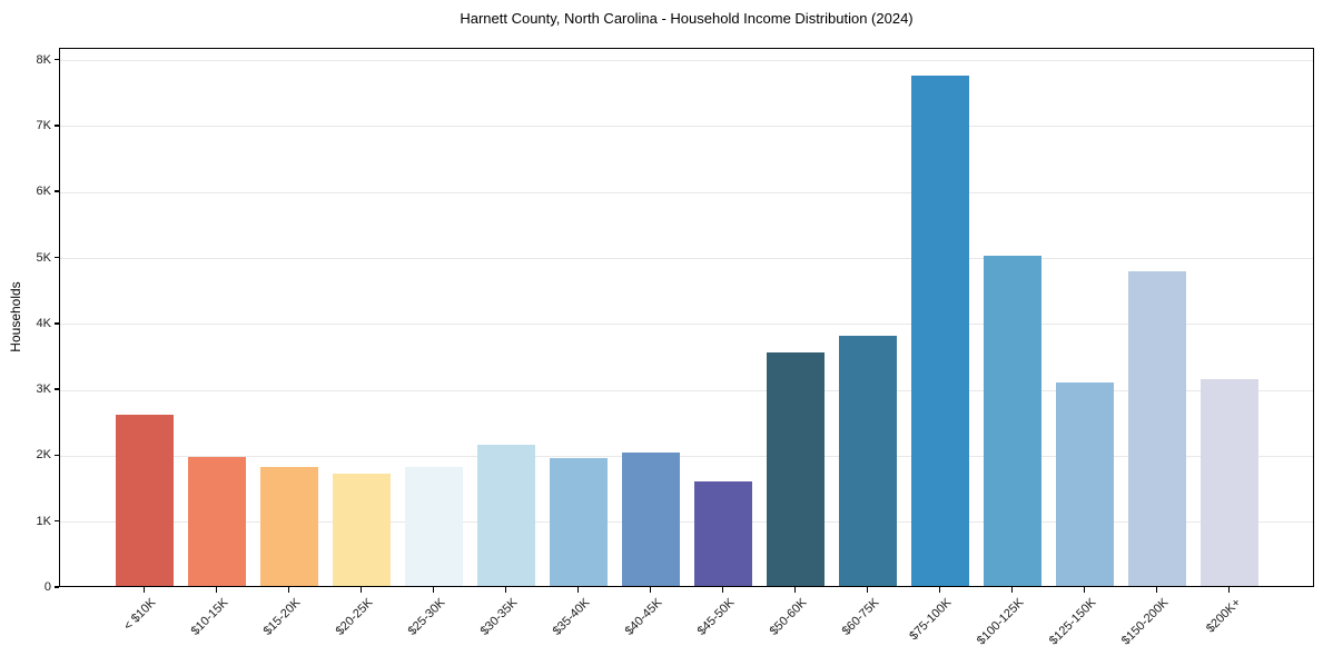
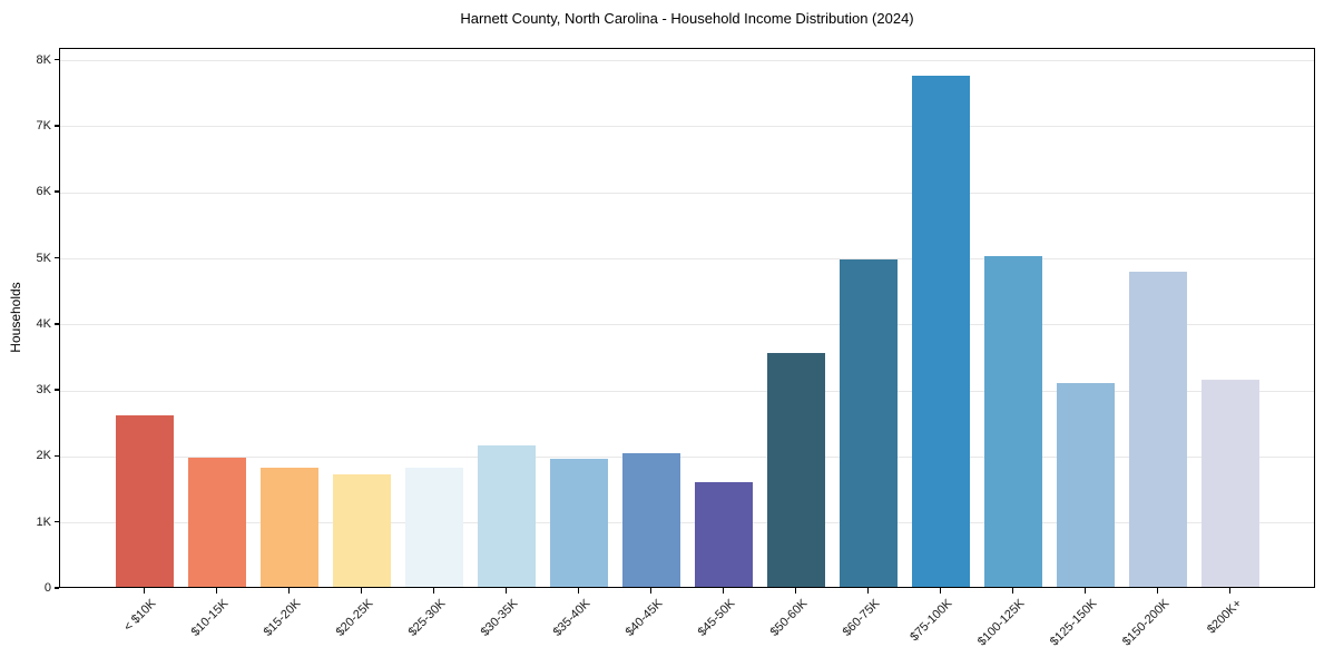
$60-75K: 3.8K -> 5.0K
